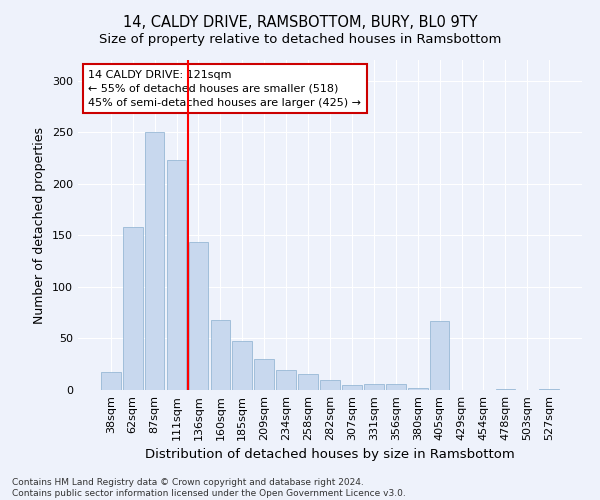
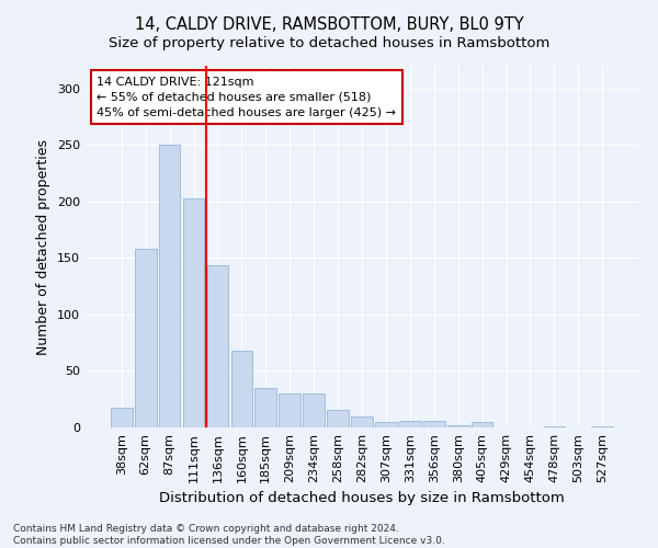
111sqm: 223 -> 203
185sqm: 48 -> 35
234sqm: 19 -> 30
405sqm: 67 -> 5
